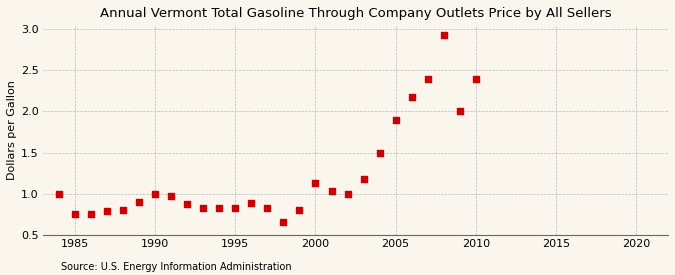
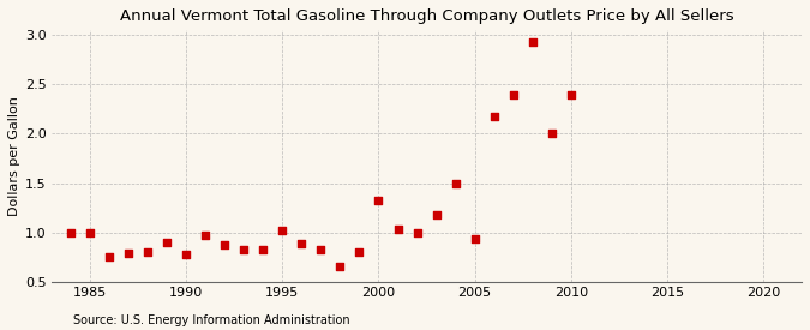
1985: 0.75 -> 1.00
1990: 1.00 -> 0.78
1995: 0.83 -> 1.02
2000: 1.13 -> 1.32
2005: 1.90 -> 0.94
